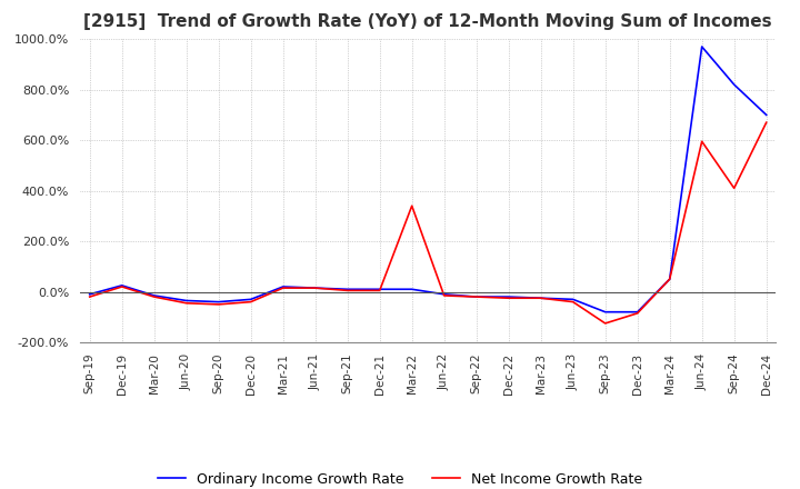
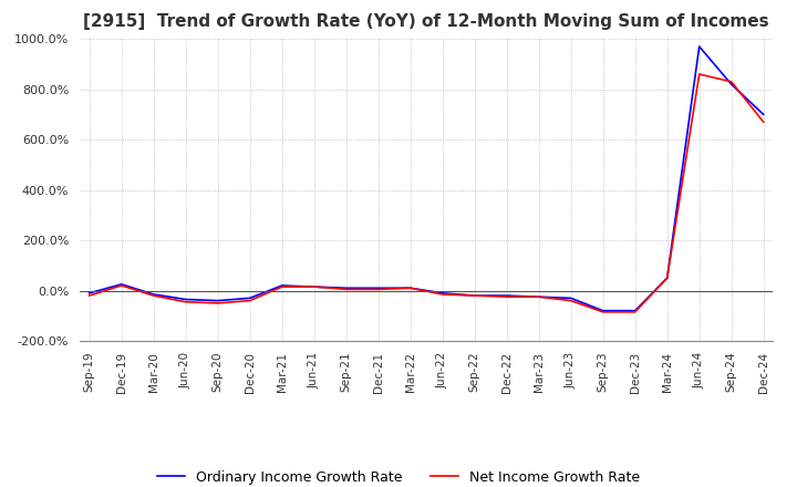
Net Income Growth Rate/Mar-22: 340% -> 10%
Net Income Growth Rate/Sep-23: -125% -> -85%
Net Income Growth Rate/Jun-24: 595% -> 860%
Net Income Growth Rate/Sep-24: 410% -> 830%
